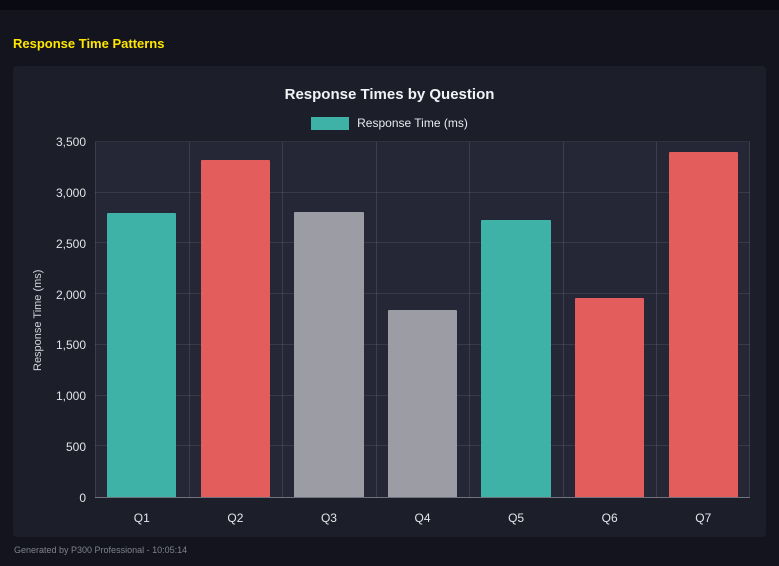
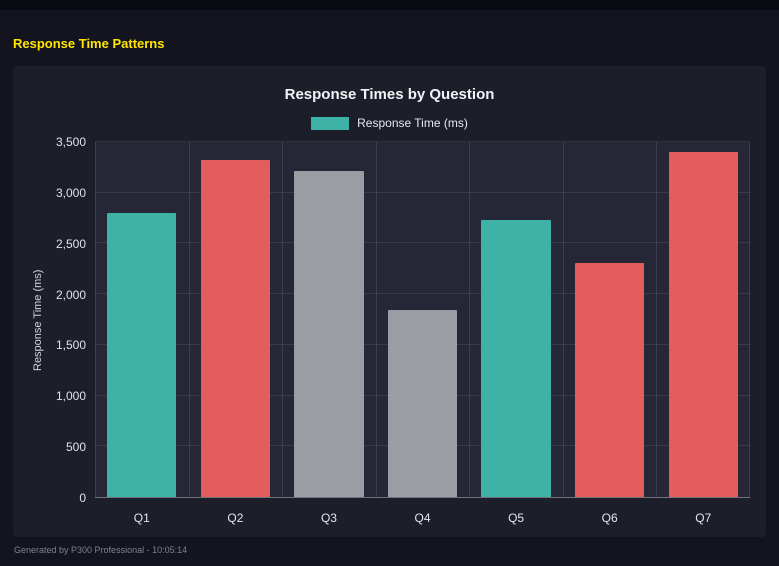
Q3: 2810 -> 3210
Q6: 1960 -> 2310
